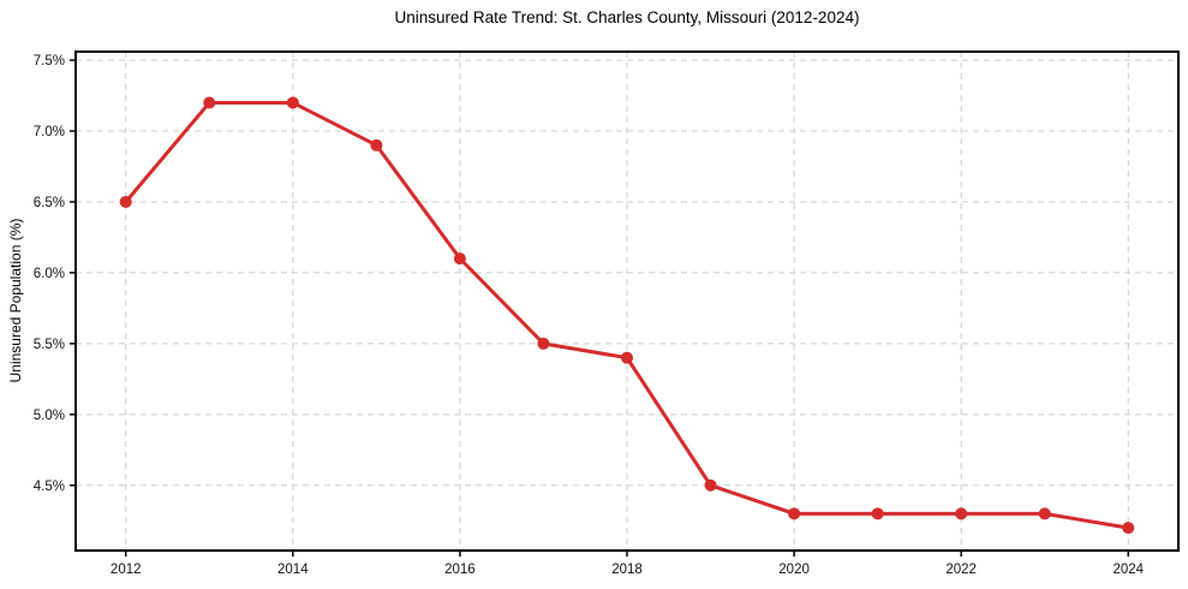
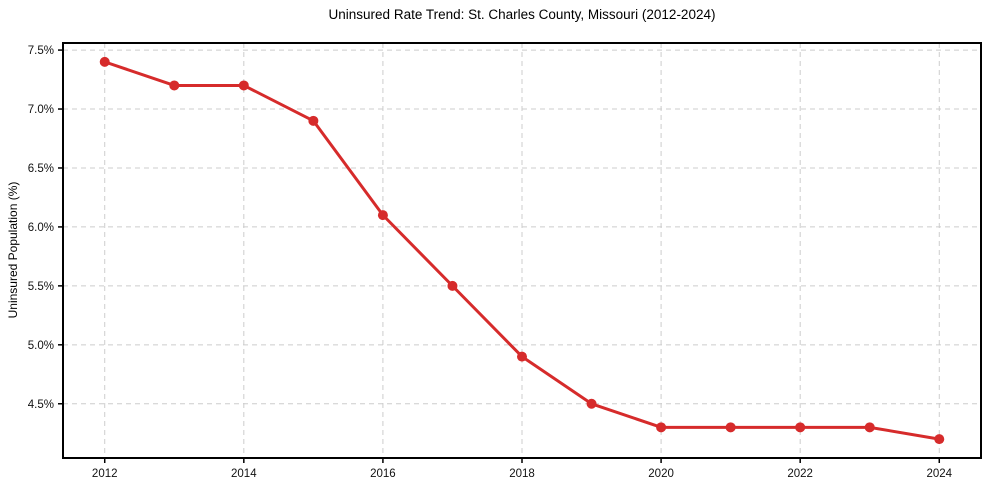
2012: 6.5% -> 7.4%
2018: 5.4% -> 4.9%
